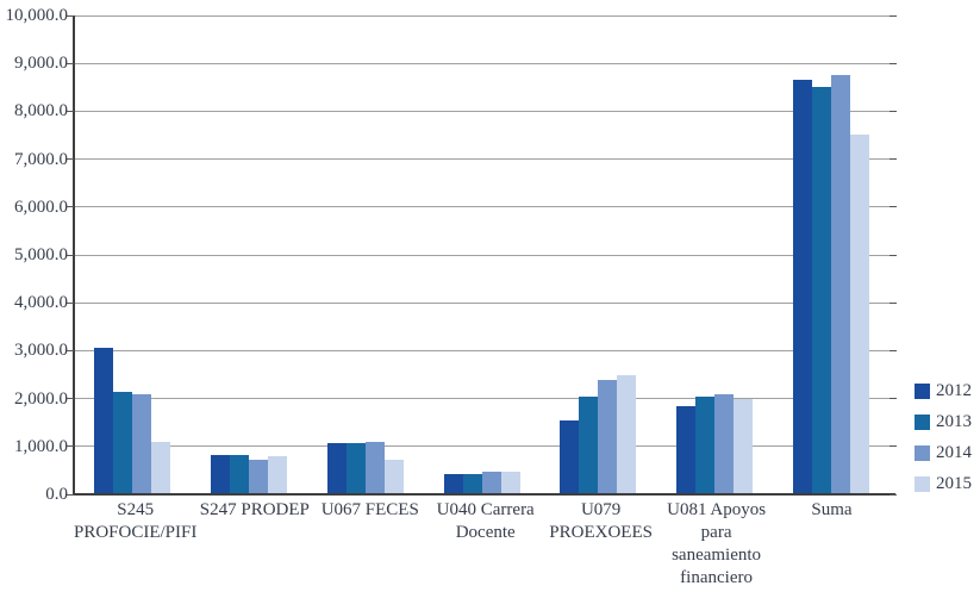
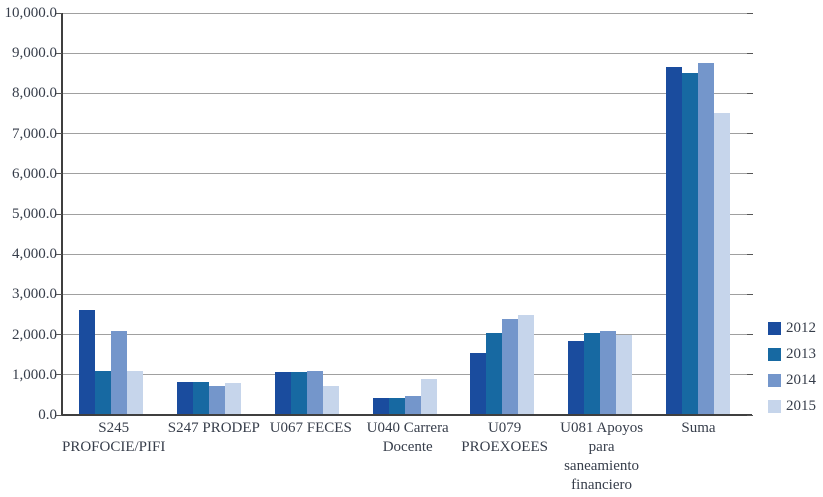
2012/S245 PROFOCIE/PIFI: 3000 -> 2600
2013/S245 PROFOCIE/PIFI: 2200 -> 1100
2015/U040 Carrera Docente: 500 -> 900
